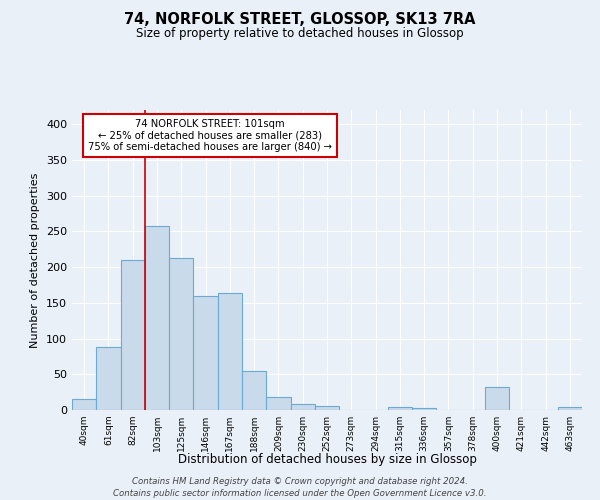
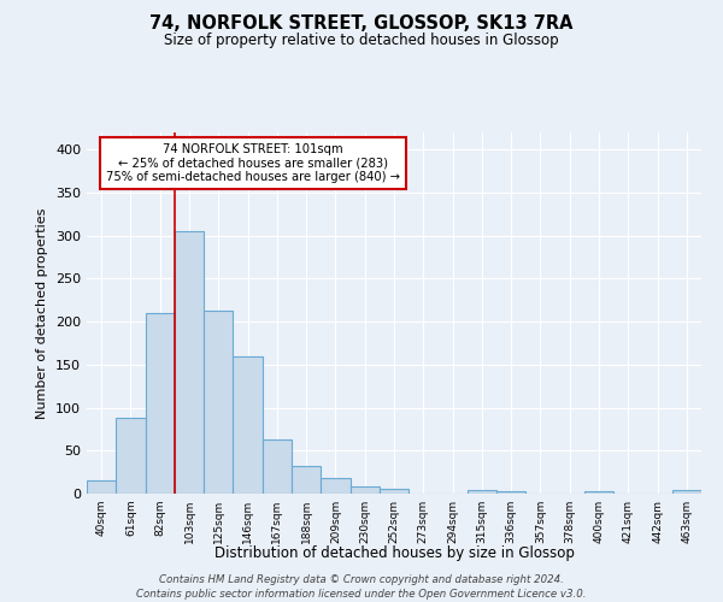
103sqm: 258 -> 305
167sqm: 164 -> 63
188sqm: 54 -> 32
400sqm: 32 -> 3
